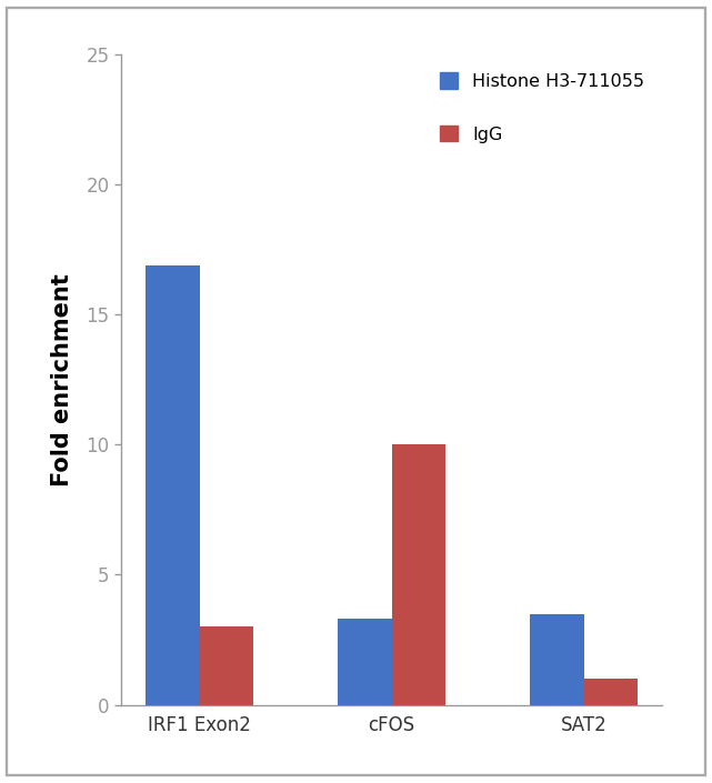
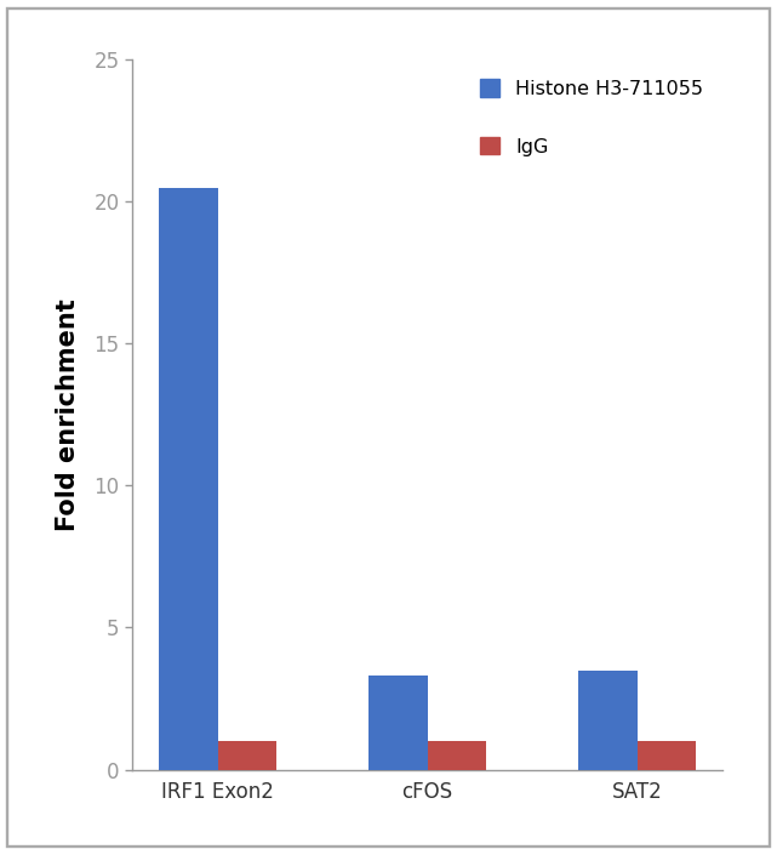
Histone H3-711055/IRF1 Exon2: 16.9 -> 20.5
IgG/IRF1 Exon2: 3 -> 1
IgG/cFOS: 10 -> 1
